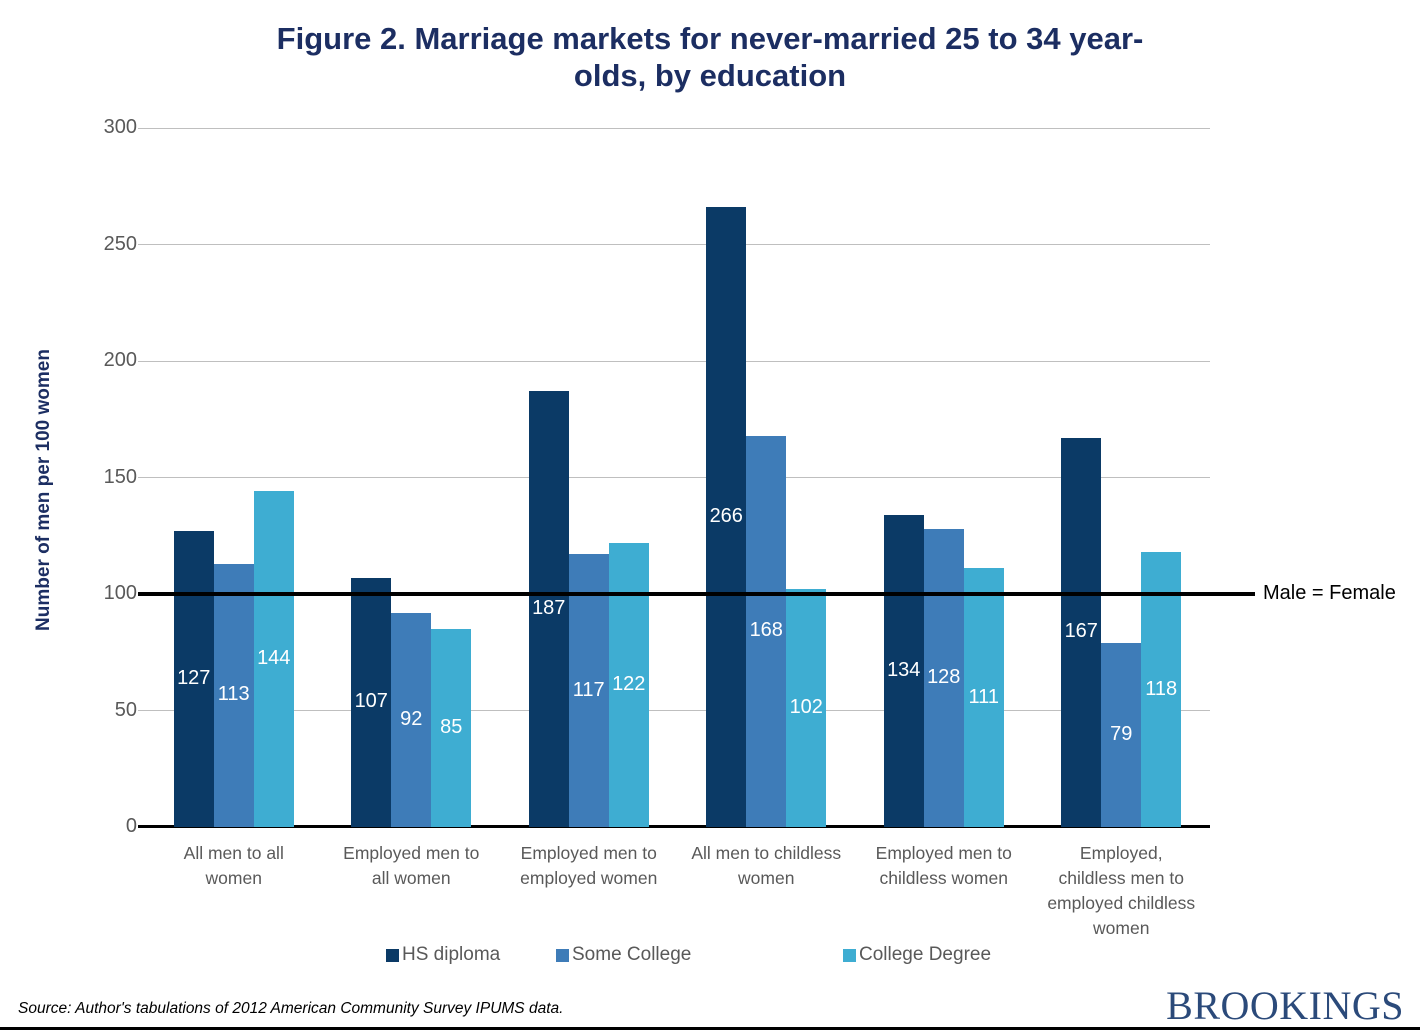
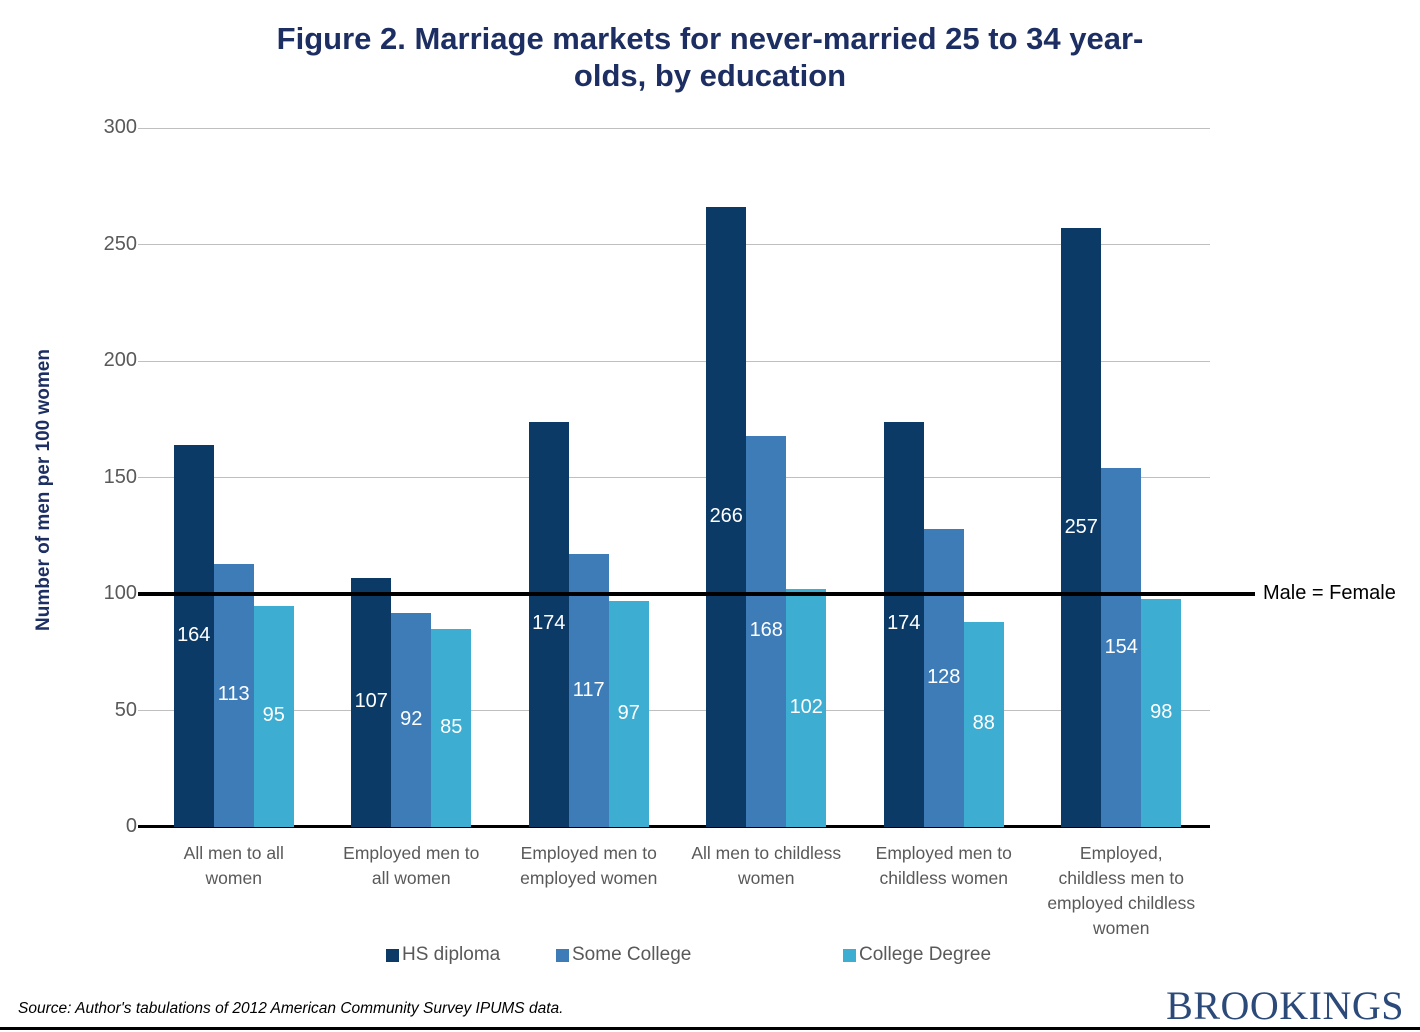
HS diploma/All men to all women: 127 -> 164
College Degree/All men to all women: 144 -> 95
HS diploma/Employed men to employed women: 187 -> 174
College Degree/Employed men to employed women: 122 -> 97
HS diploma/Employed men to childless women: 134 -> 174
College Degree/Employed men to childless women: 111 -> 88
HS diploma/Employed, childless men to employed childless women: 167 -> 257
Some College/Employed, childless men to employed childless women: 79 -> 154
College Degree/Employed, childless men to employed childless women: 118 -> 98
